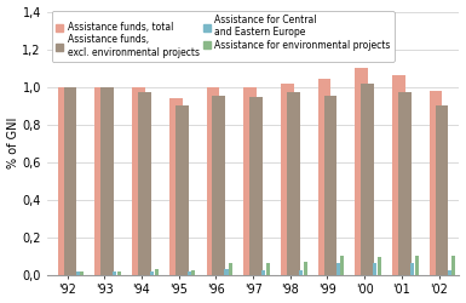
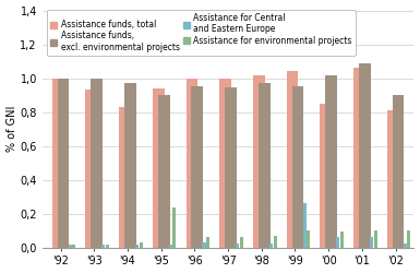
Assistance funds, total/'93: 1,00 -> 0,93
Assistance funds, total/'94: 1,00 -> 0,83
Assistance for environmental projects/'95: 0,03 -> 0,24
Assistance for Central and Eastern Europe/'99: 0,06 -> 0,26
Assistance funds, total/'00: 1,10 -> 0,85
Assistance funds, excl. environmental projects/'01: 0,97 -> 1,09
Assistance funds, total/'02: 0,98 -> 0,81
